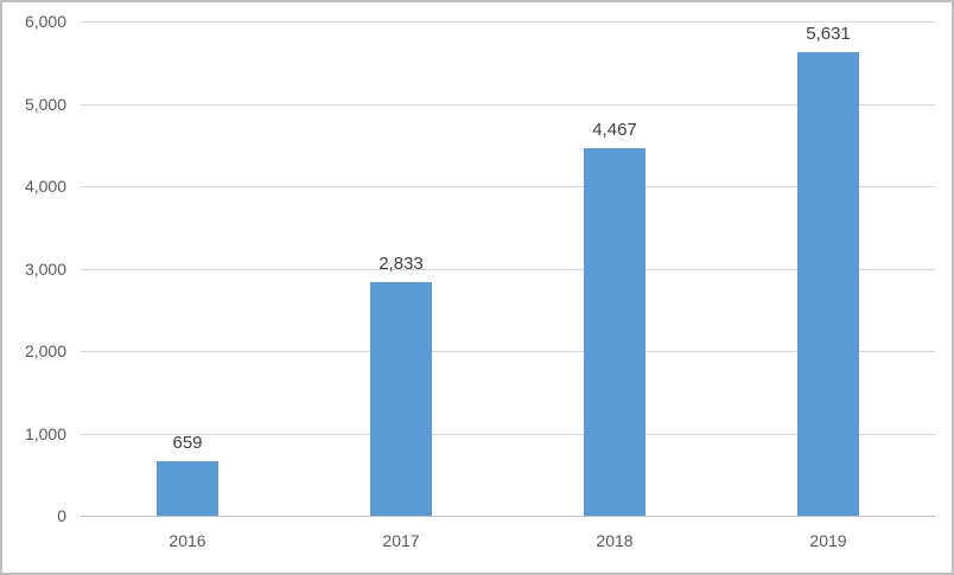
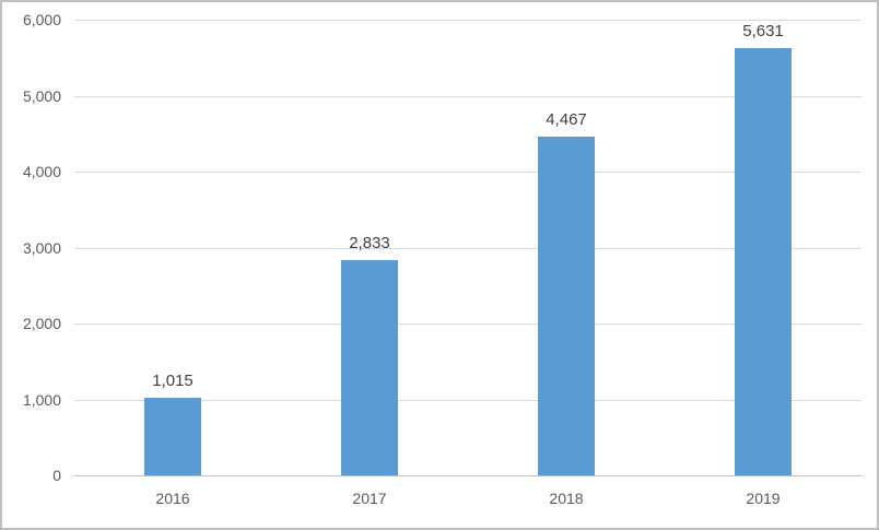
2016: 659 -> 1,015
